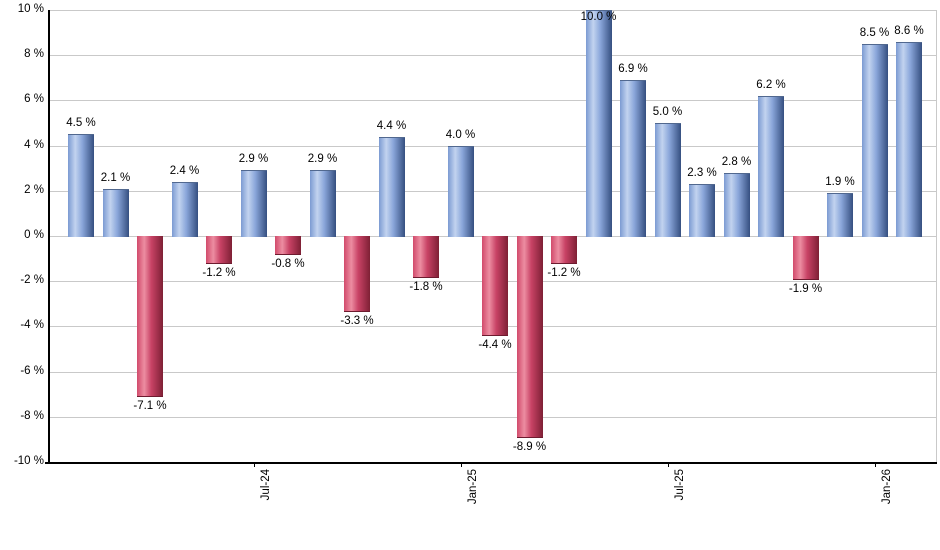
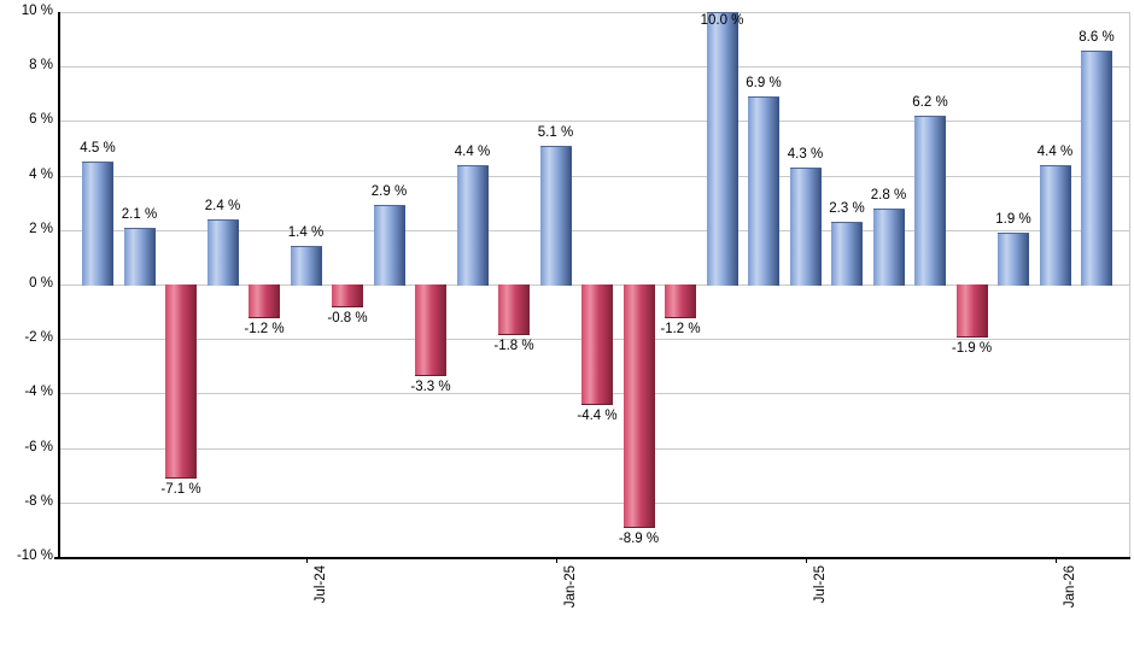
Jul-24: 2.9 -> 1.4
Jan-25: 4.0 -> 5.1
Jul-25: 5.0 -> 4.3
Jan-26: 8.5 -> 4.4
